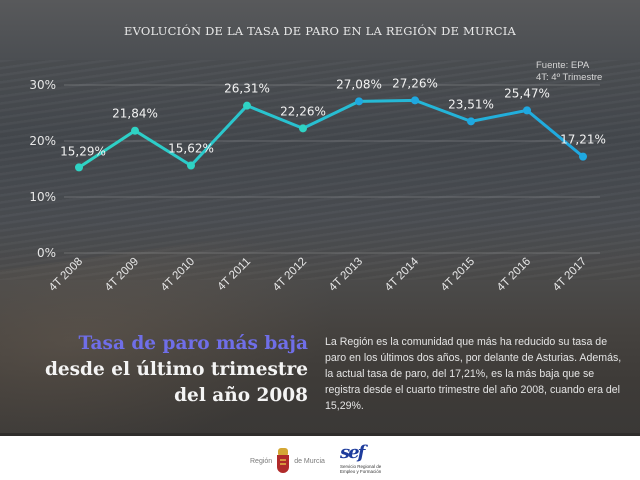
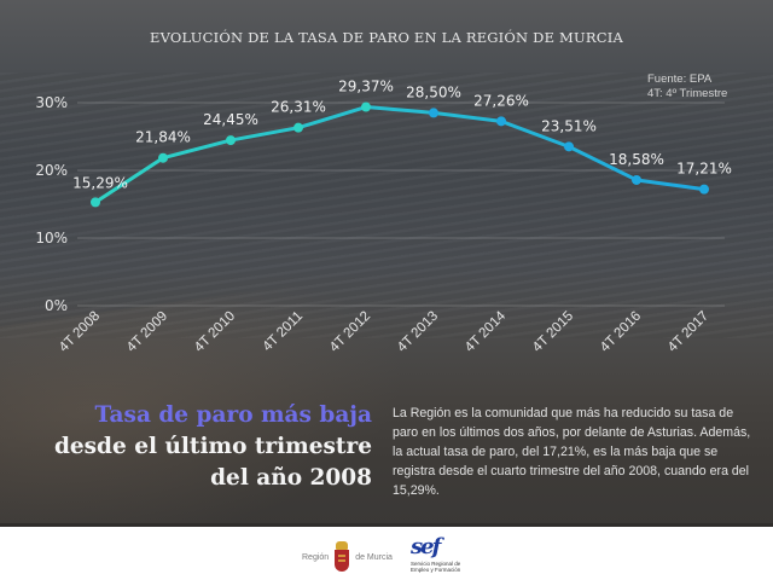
4T 2010: 15,62% -> 24,45%
4T 2012: 22,26% -> 29,37%
4T 2013: 27,08% -> 28,50%
4T 2016: 25,47% -> 18,58%
